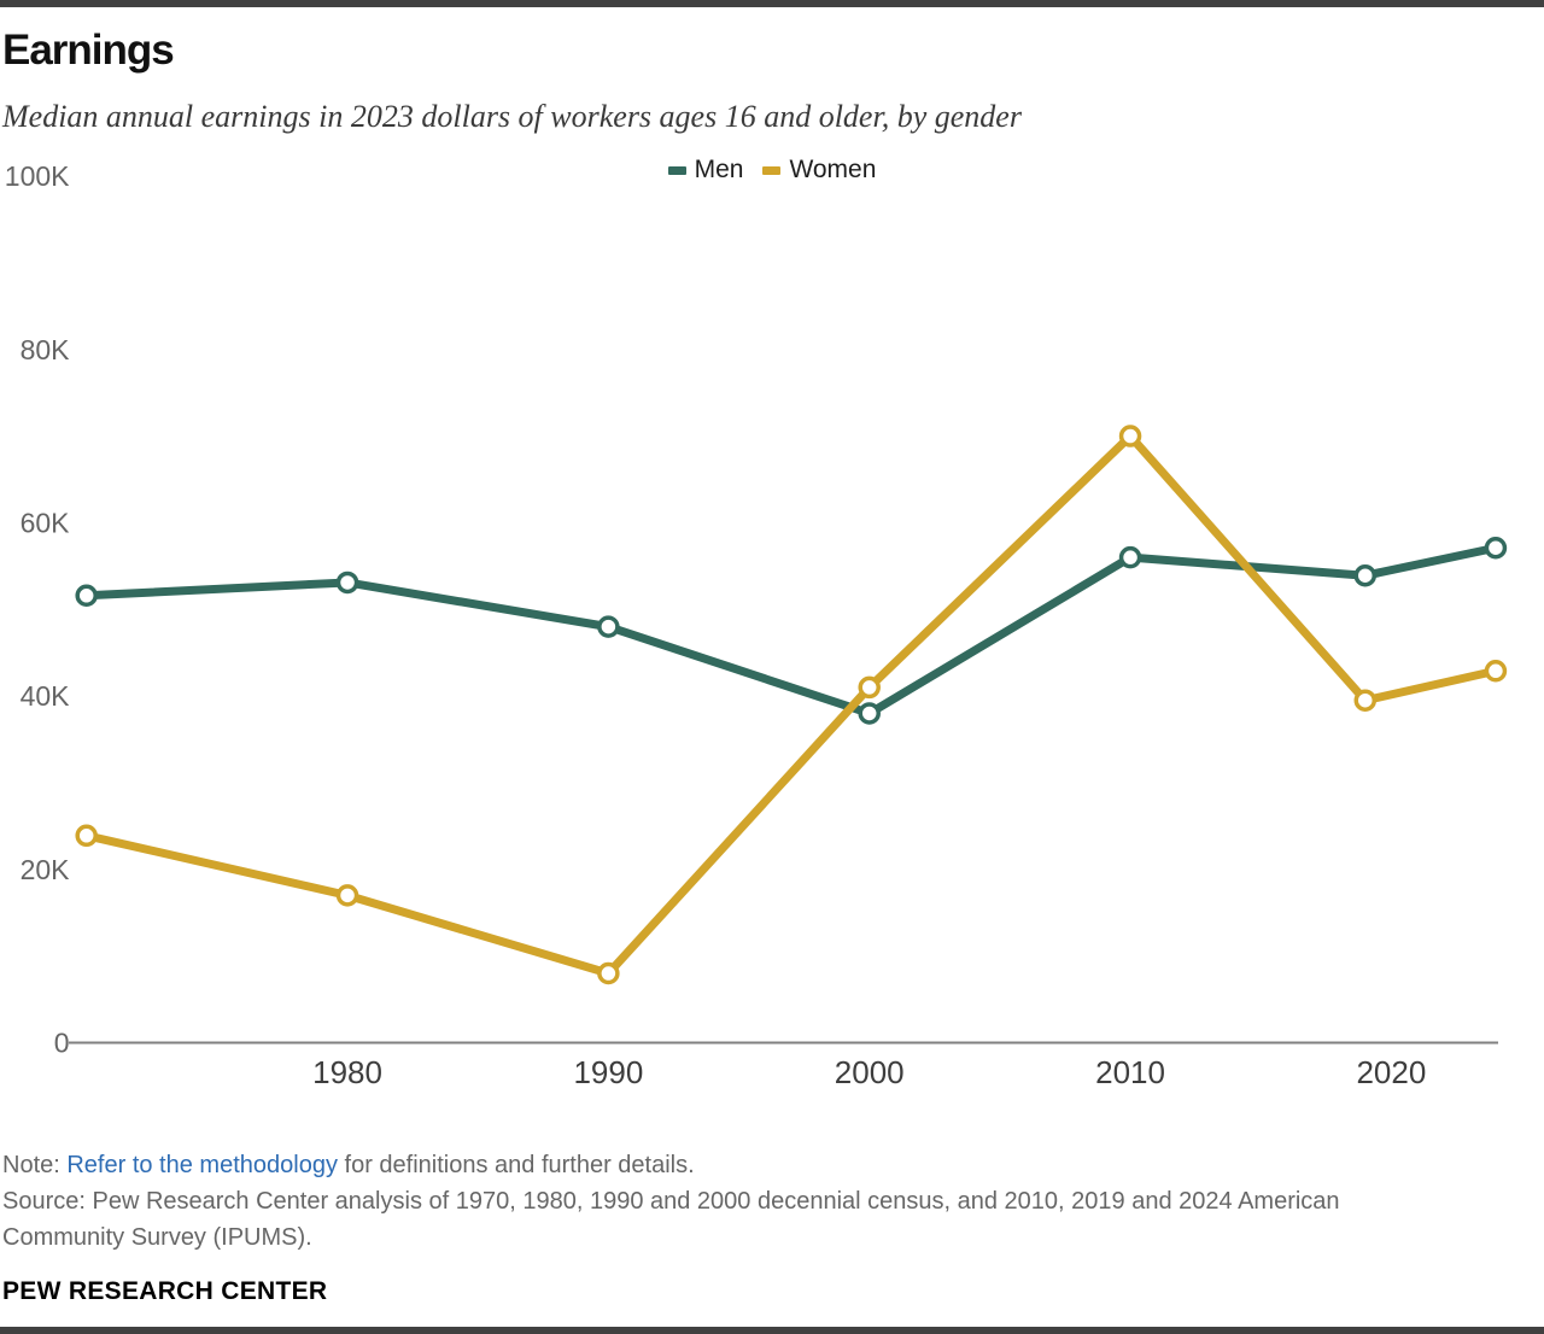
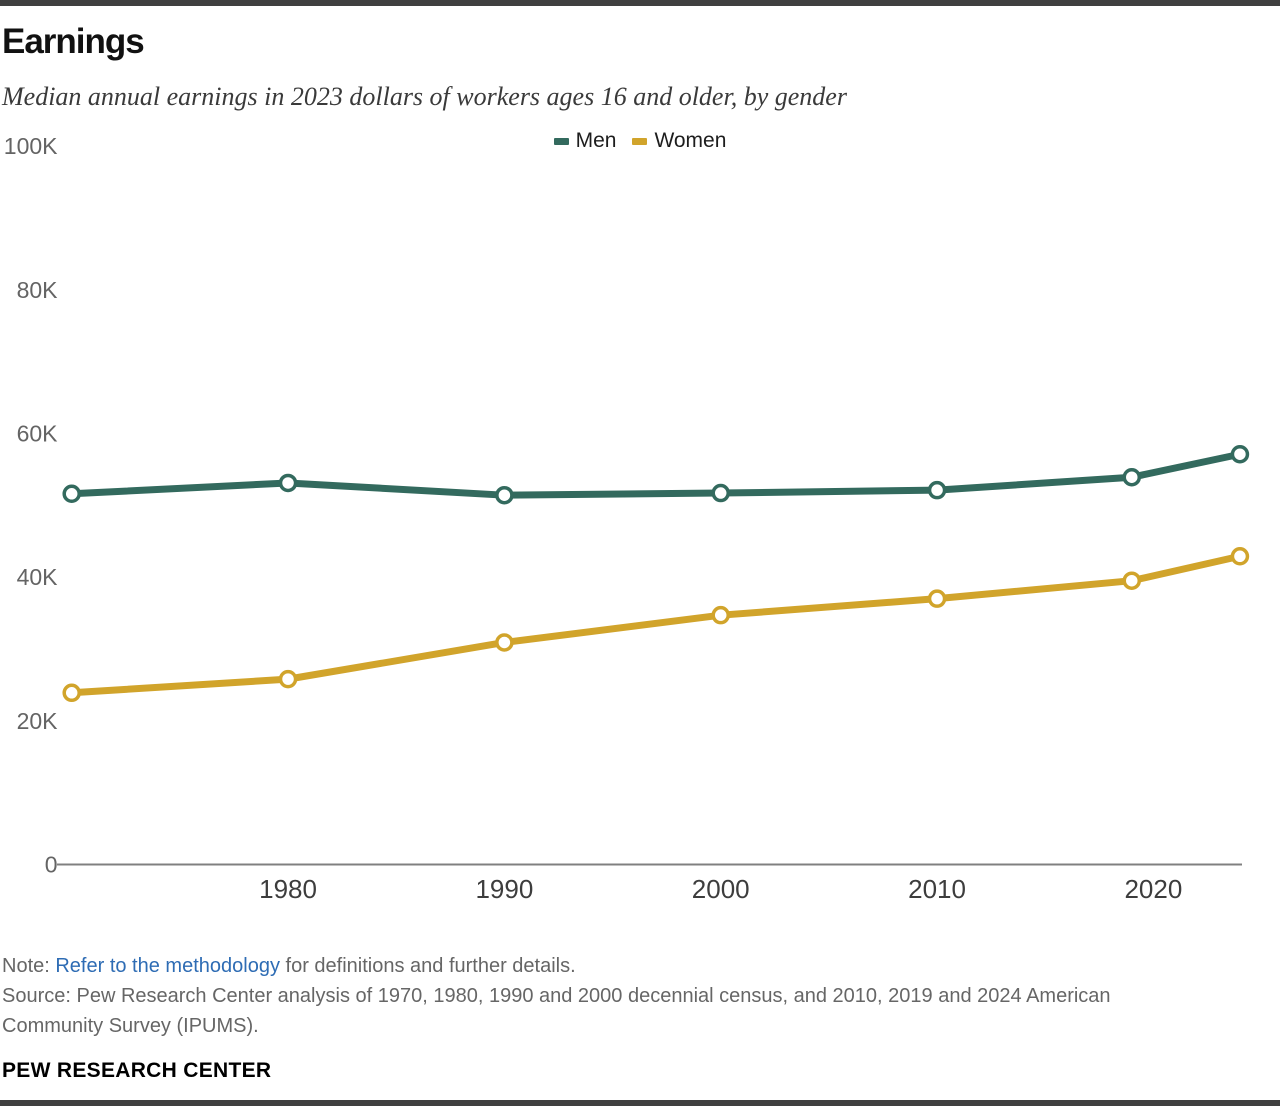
Women/1980: 17K -> 26K
Men/1990: 48K -> 51K
Women/1990: 8K -> 31K
Men/2000: 38K -> 52K
Women/2000: 41K -> 35K
Men/2010: 56K -> 52K
Women/2010: 70K -> 37K
